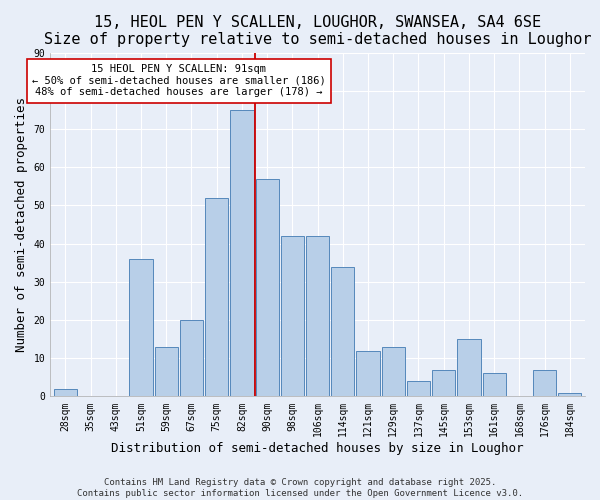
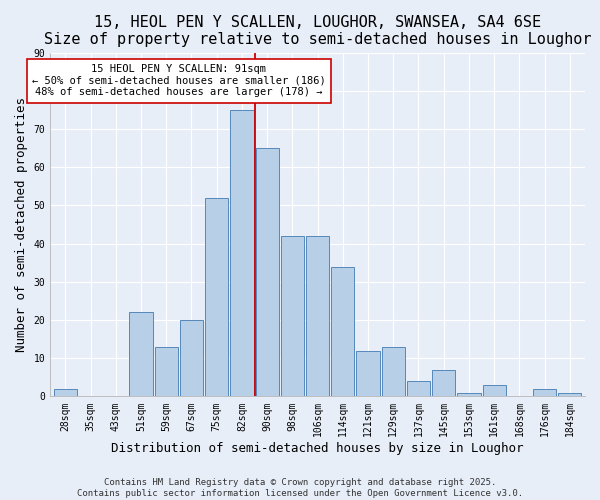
51sqm: 36 -> 22
90sqm: 57 -> 65
153sqm: 15 -> 1
161sqm: 6 -> 3
176sqm: 7 -> 2
